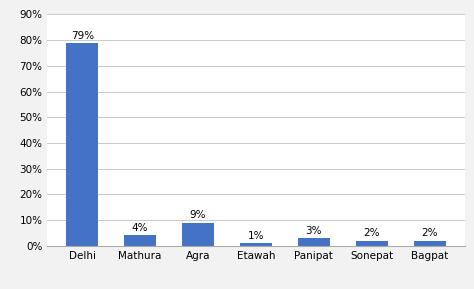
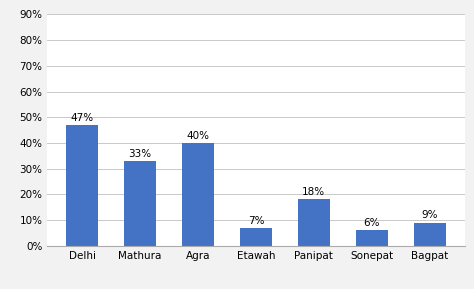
Delhi: 79% -> 47%
Mathura: 4% -> 33%
Agra: 9% -> 40%
Etawah: 1% -> 7%
Panipat: 3% -> 18%
Sonepat: 2% -> 6%
Bagpat: 2% -> 9%
